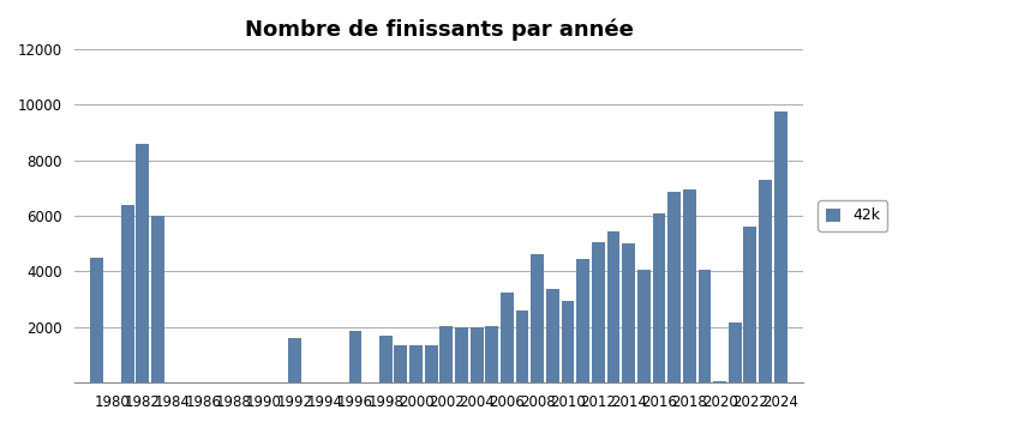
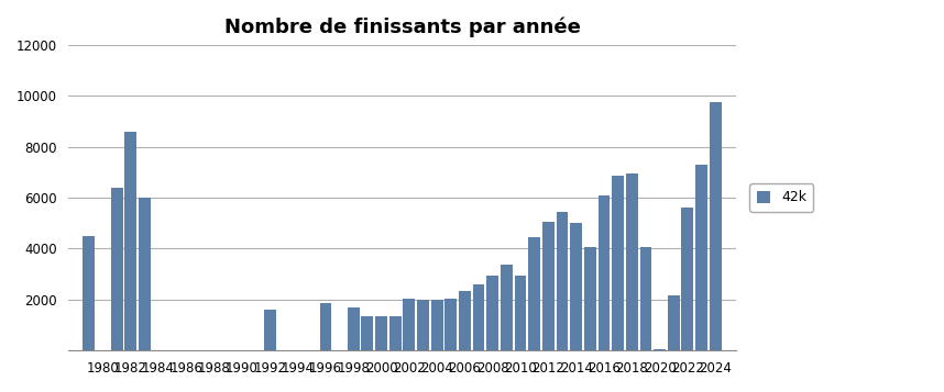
2006: 3250 -> 2350
2008: 4600 -> 2950
